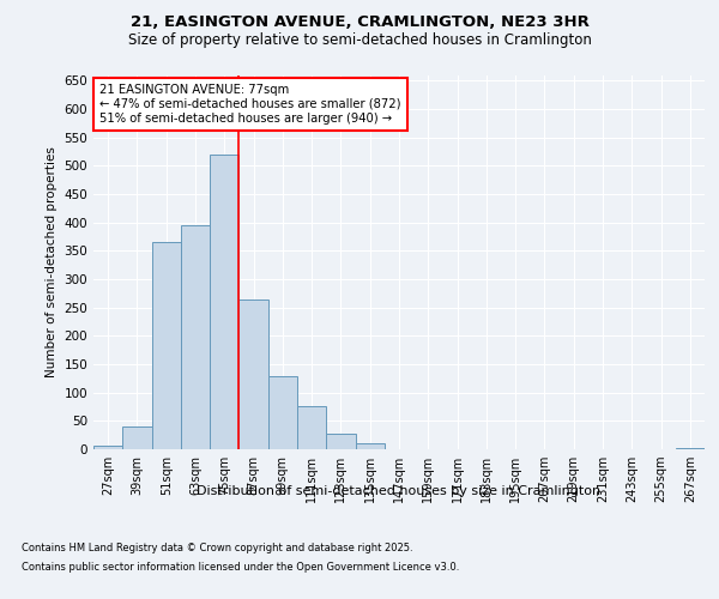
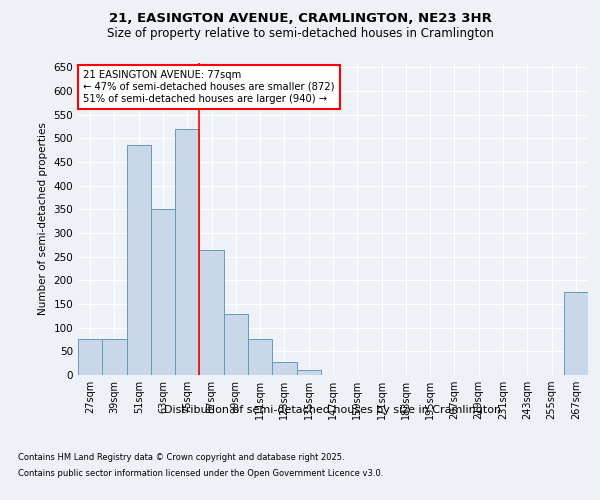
27sqm: 7 -> 75
39sqm: 40 -> 75
51sqm: 365 -> 485
63sqm: 395 -> 350
267sqm: 3 -> 175
